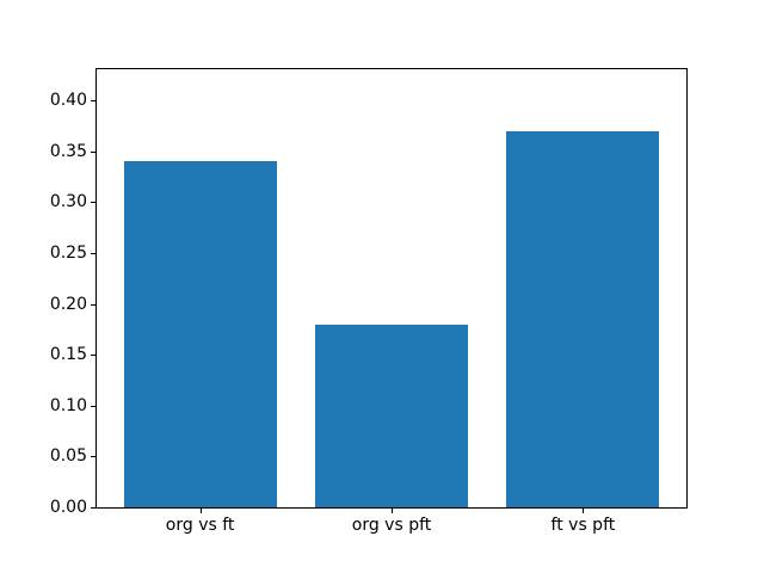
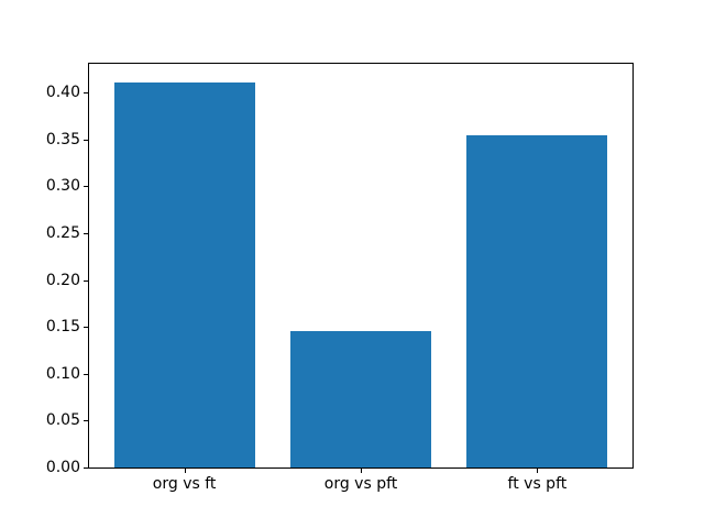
org vs ft: 0.34 -> 0.41
org vs pft: 0.18 -> 0.15
ft vs pft: 0.37 -> 0.35
